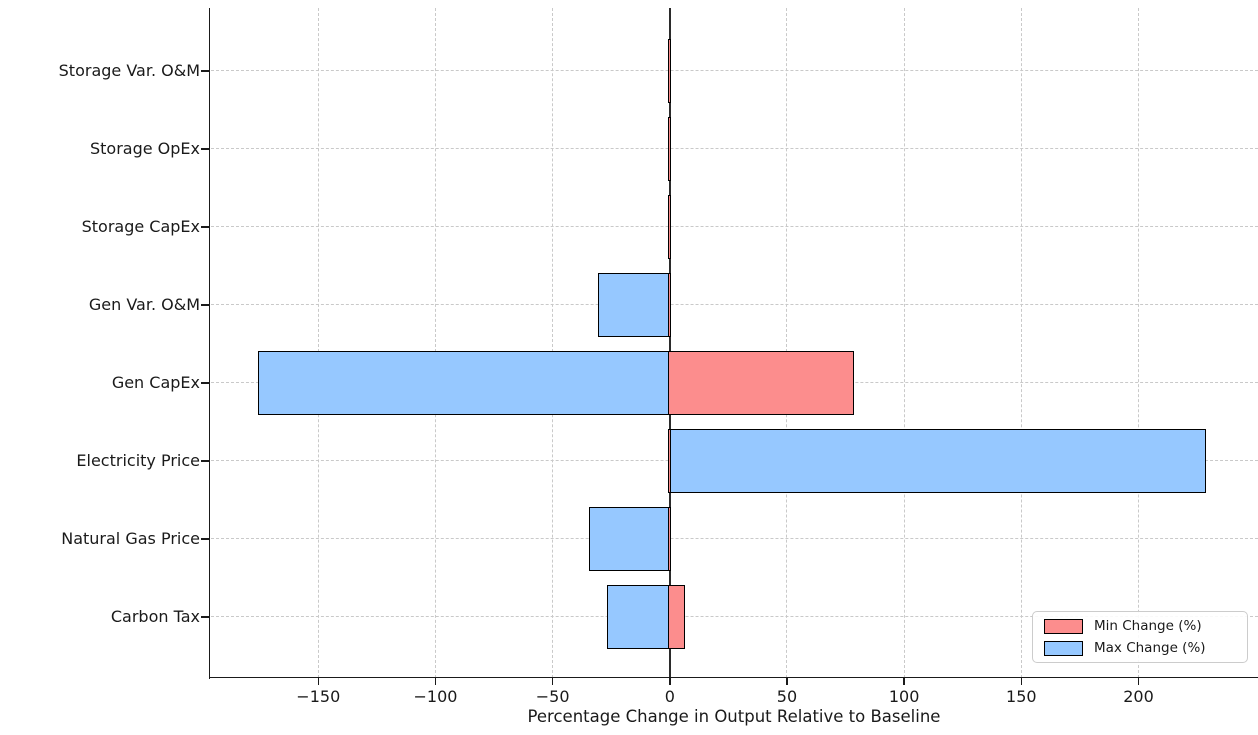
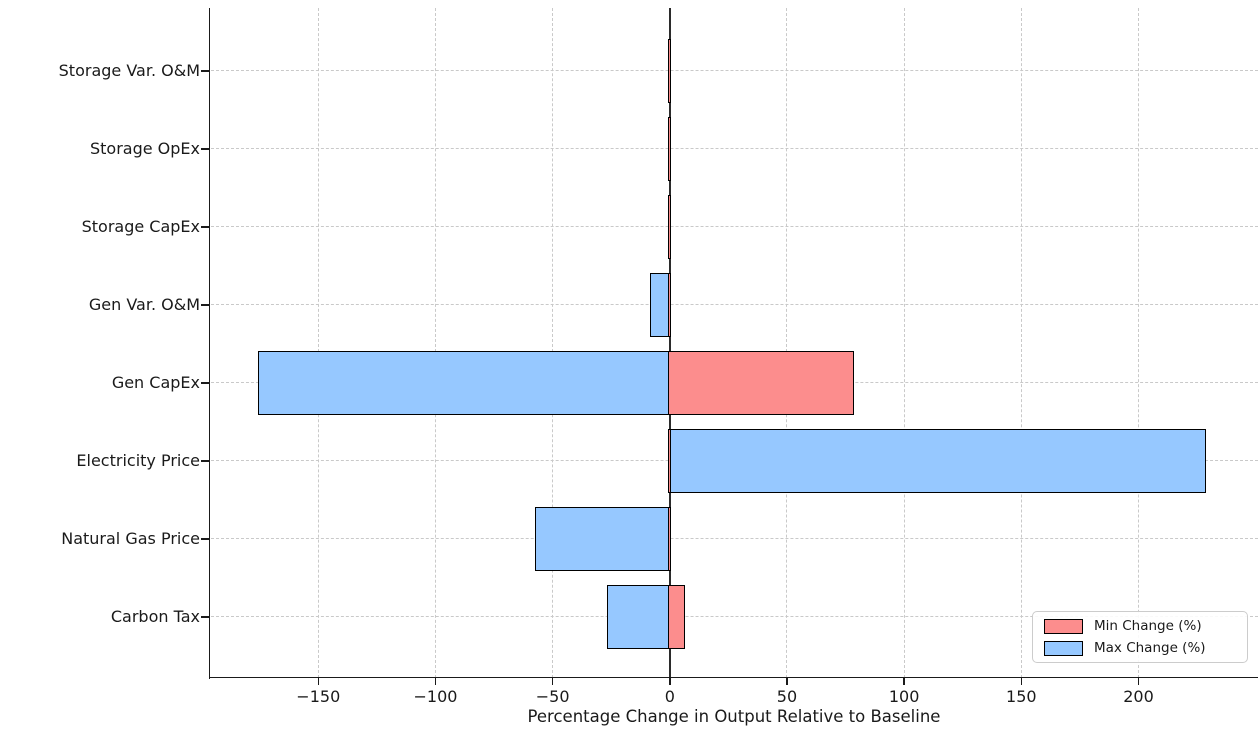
Max Change (%)/Gen Var. O&M: -30 -> -8
Max Change (%)/Natural Gas Price: -34 -> -57
